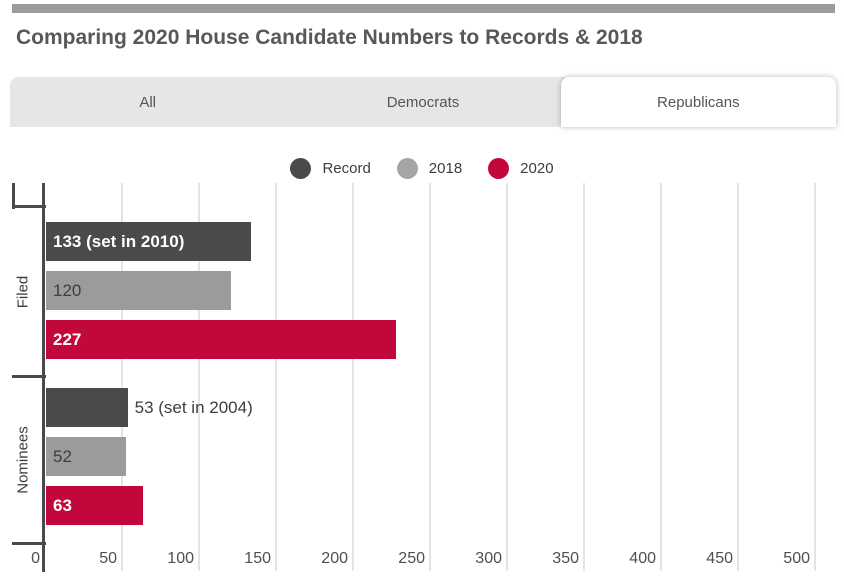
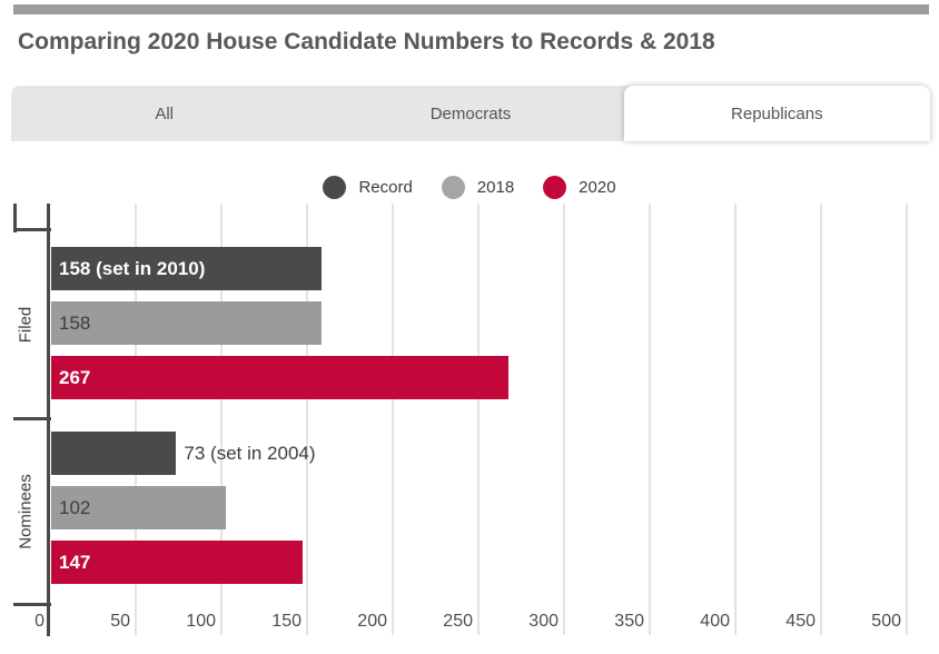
Record/Filed: 133 -> 158
2018/Filed: 120 -> 158
2020/Filed: 227 -> 267
Record/Nominees: 53 -> 73
2018/Nominees: 52 -> 102
2020/Nominees: 63 -> 147
